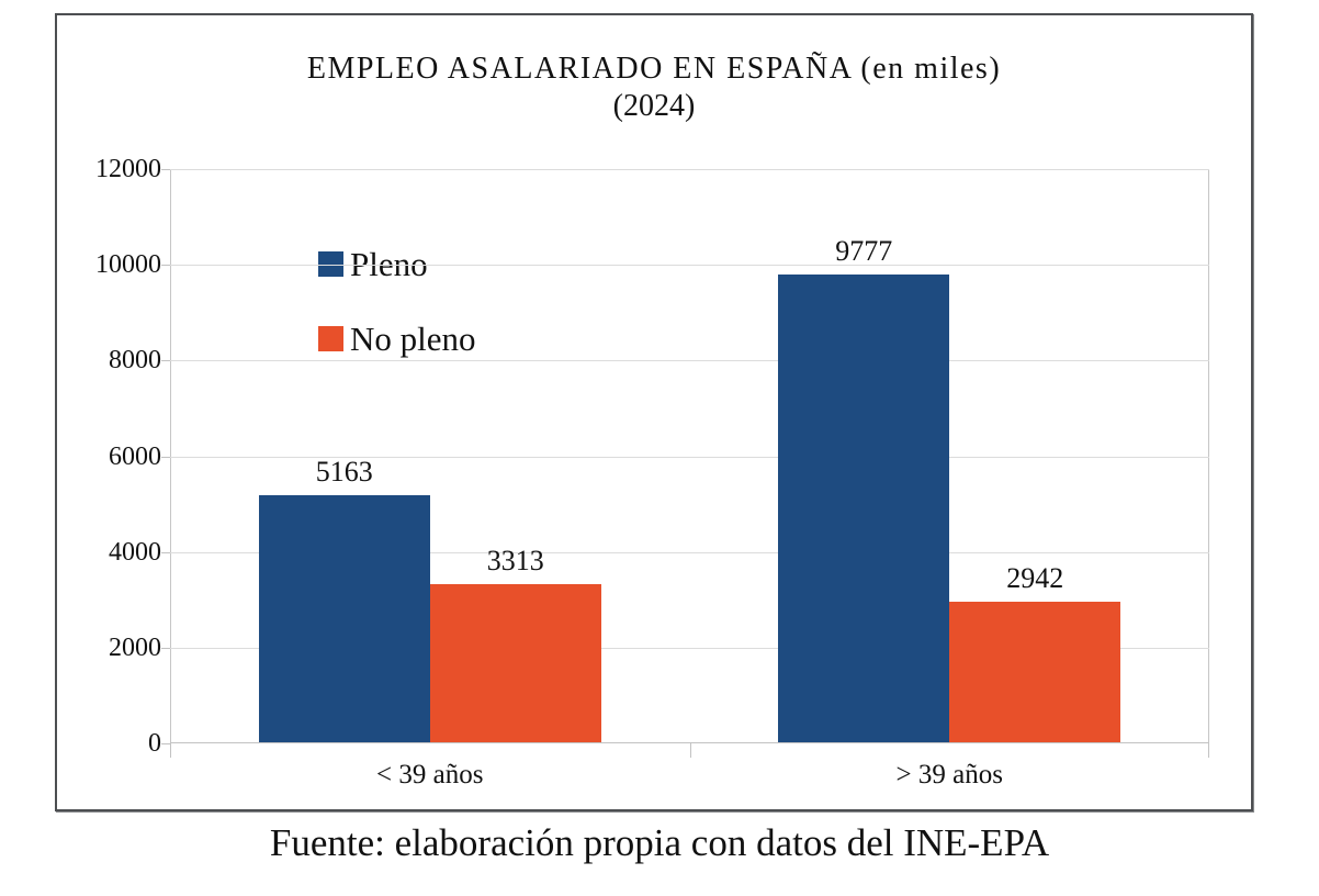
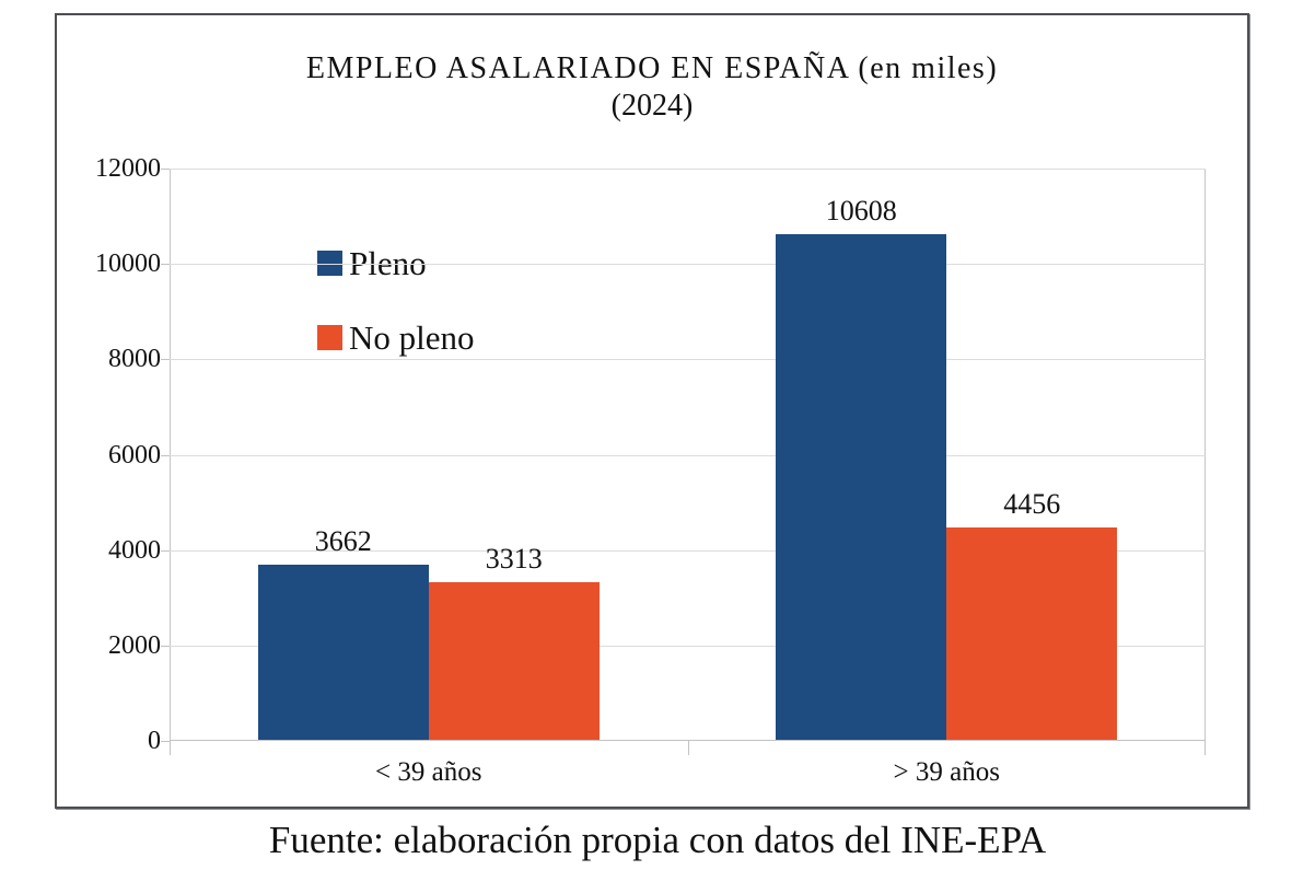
Pleno/< 39 años: 5163 -> 3662
Pleno/> 39 años: 9777 -> 10608
No pleno/> 39 años: 2942 -> 4456
